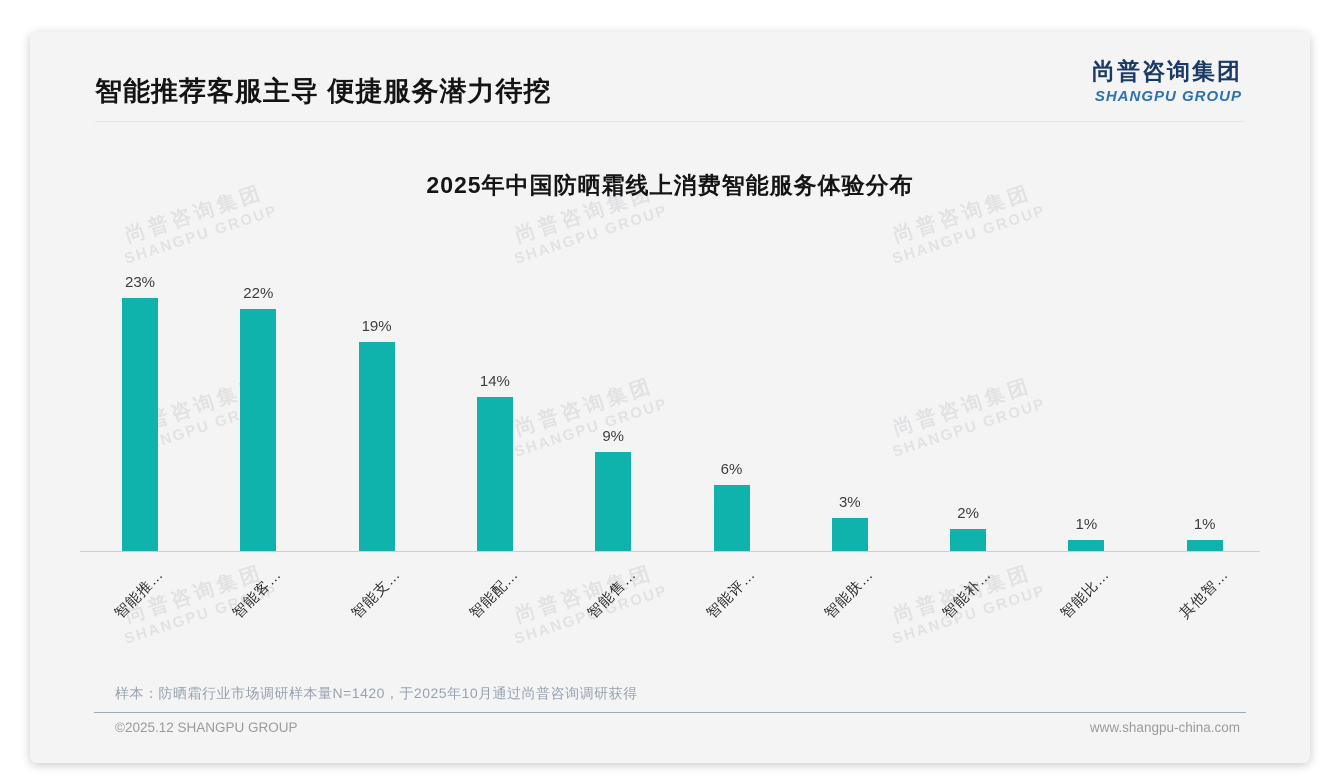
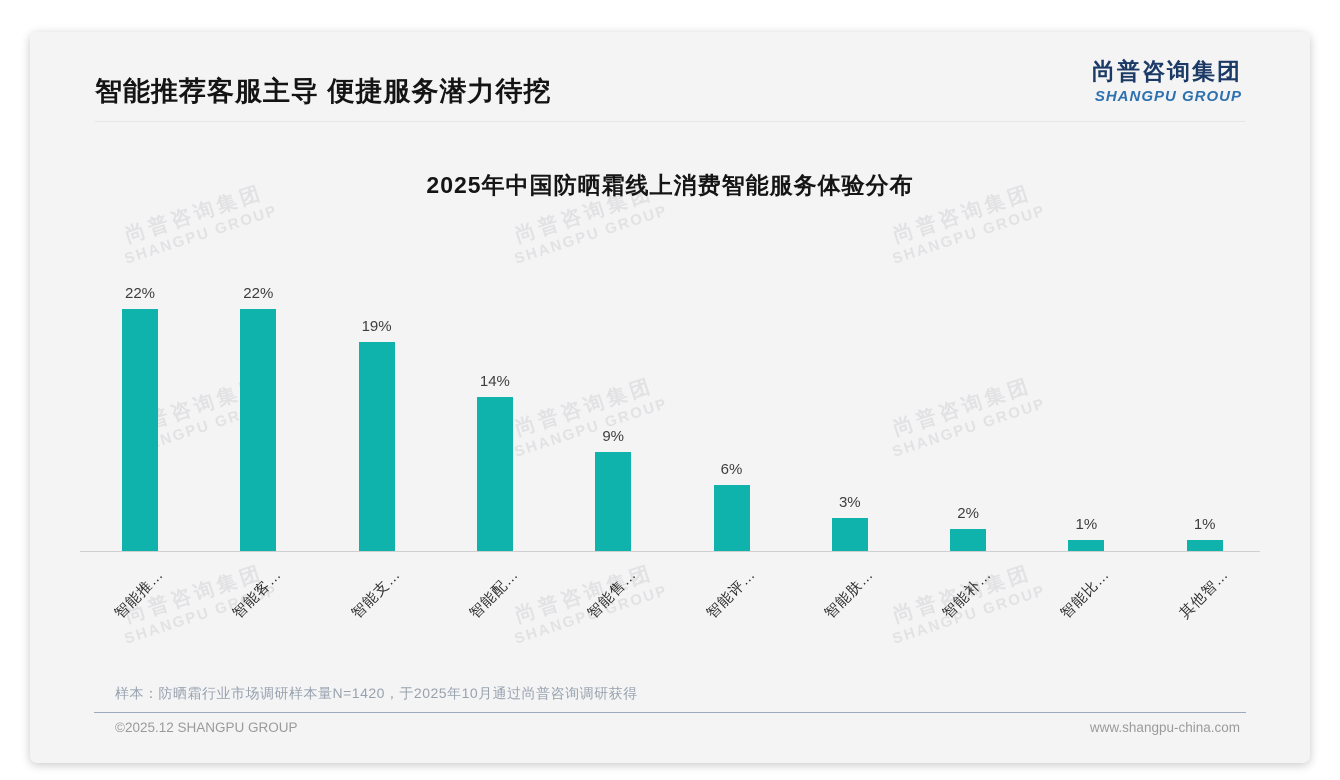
智能推…: 23% -> 22%
